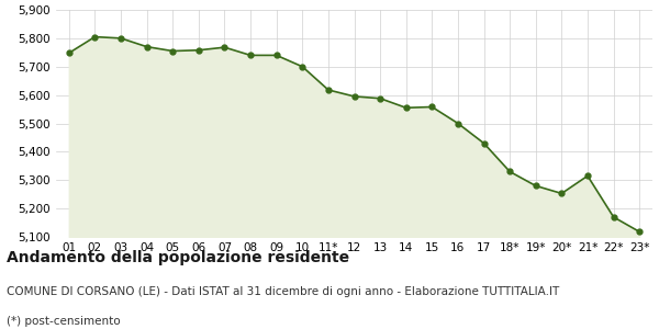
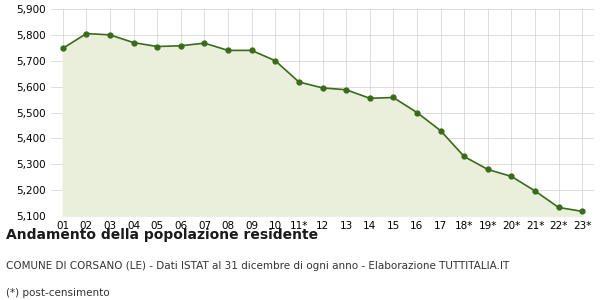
21*: 5,315 -> 5,197
22*: 5,170 -> 5,133
